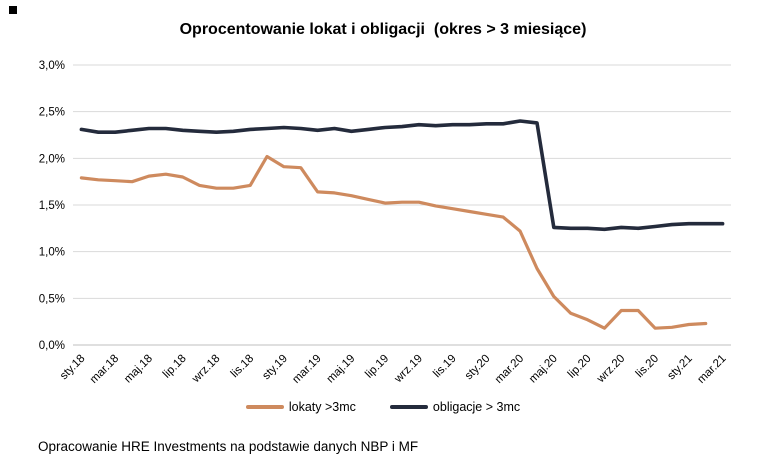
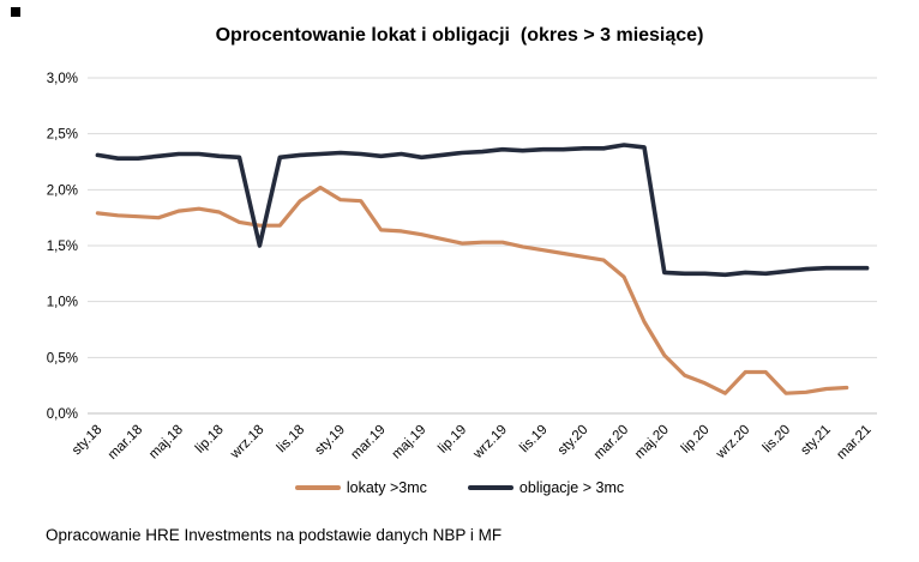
obligacje > 3mc/wrz.18: 2,3% -> 1,5%
lokaty >3mc/lis.18: 1,7% -> 1,9%
